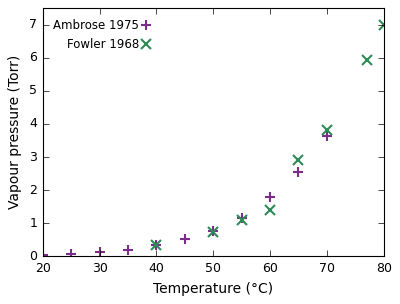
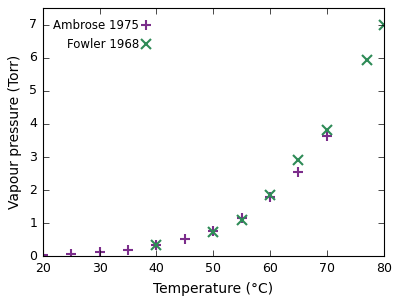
Fowler 1968/60: 1.40 -> 1.85
